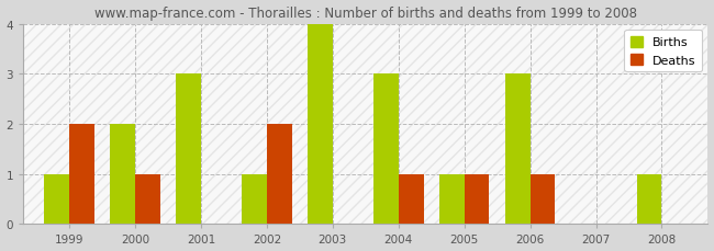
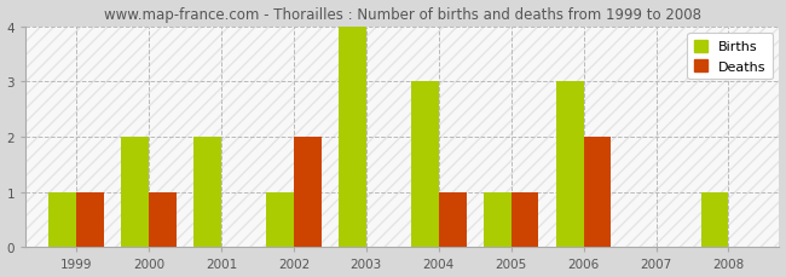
Deaths/1999: 2 -> 1
Births/2001: 3 -> 2
Deaths/2006: 1 -> 2
